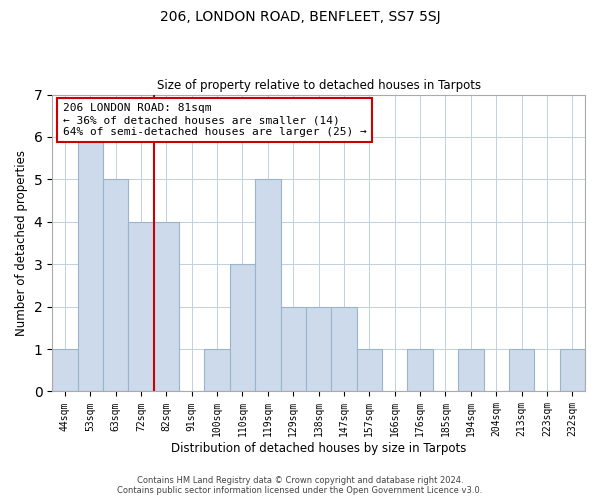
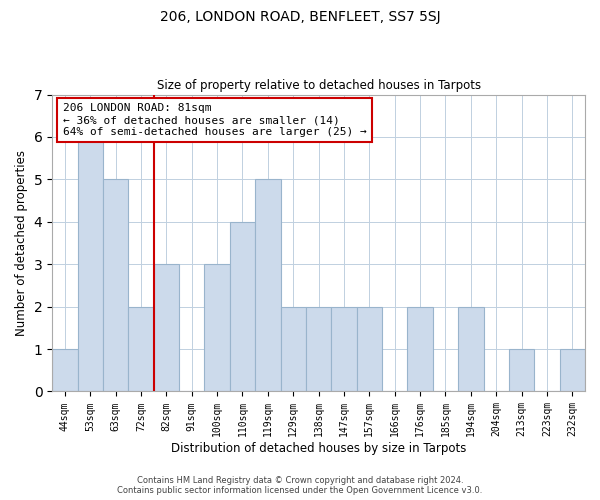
72sqm: 4 -> 2
82sqm: 4 -> 3
100sqm: 1 -> 3
110sqm: 3 -> 4
157sqm: 1 -> 2
176sqm: 1 -> 2
194sqm: 1 -> 2
